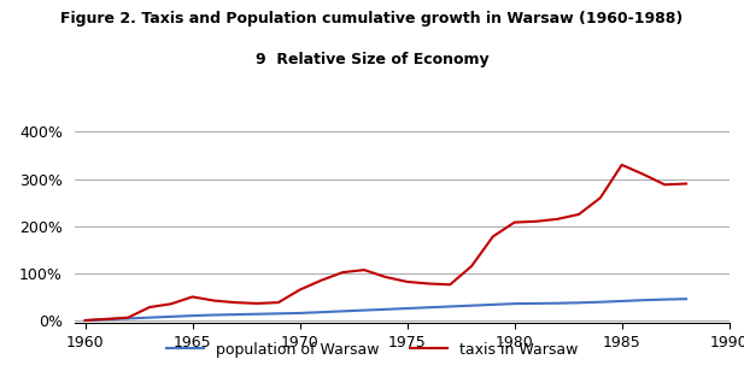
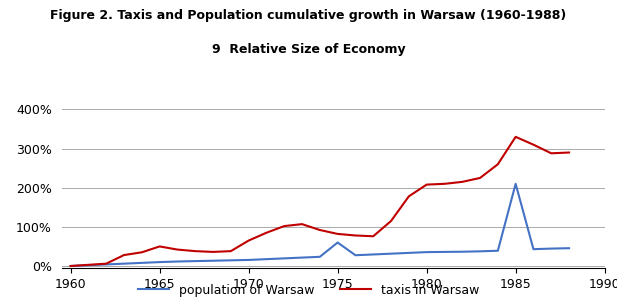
population of Warsaw/1975: 26% -> 60%
population of Warsaw/1985: 41% -> 210%
